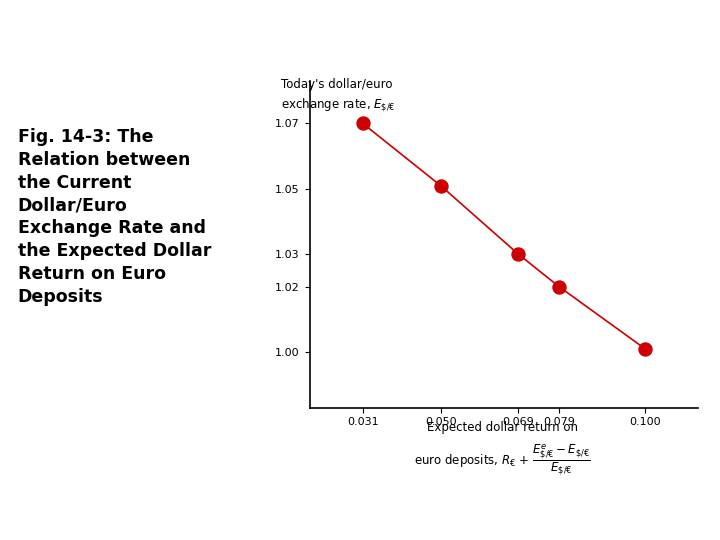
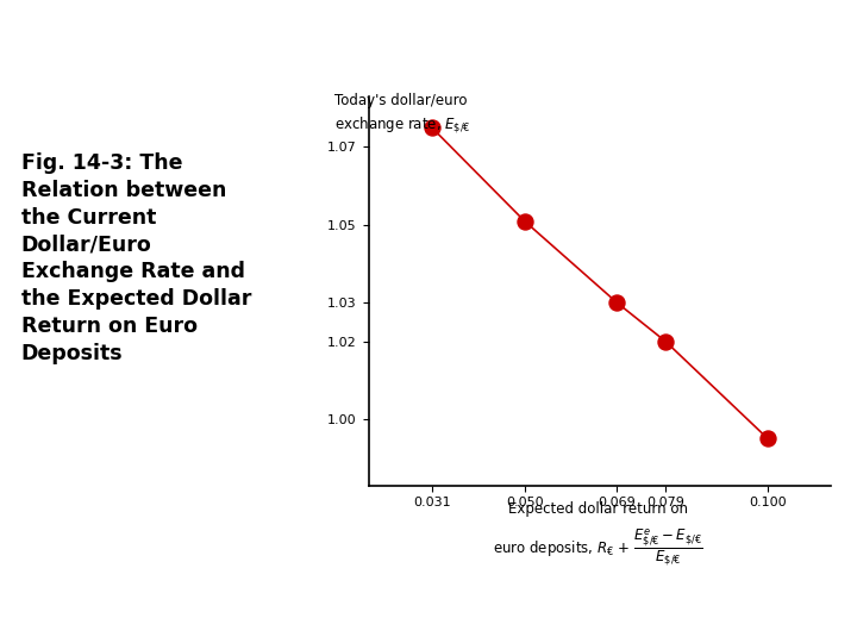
0.031: 1.070 -> 1.075
0.100: 1.001 -> 0.995
